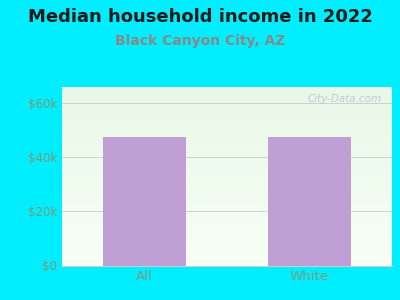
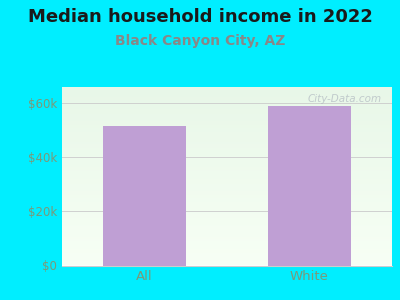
All: $47.5k -> $51.5k
White: $47.5k -> $59.0k
